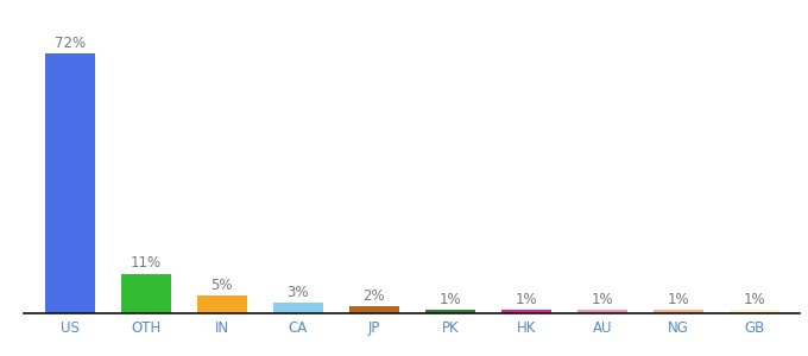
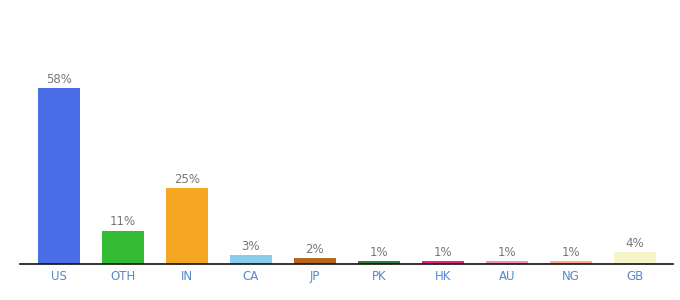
US: 72% -> 58%
IN: 5% -> 25%
GB: 1% -> 4%
